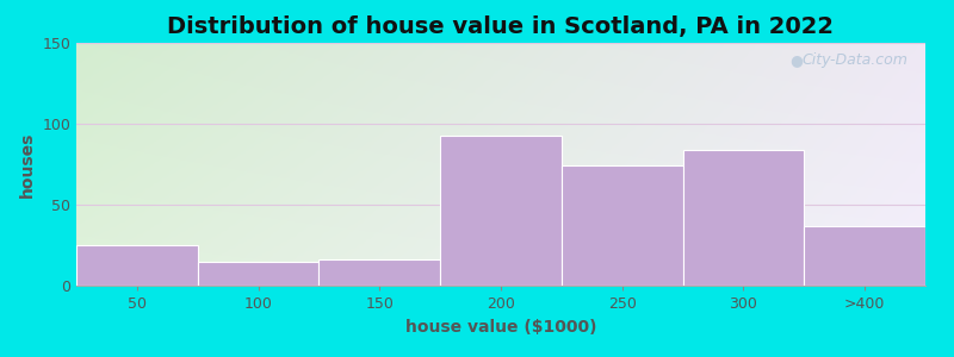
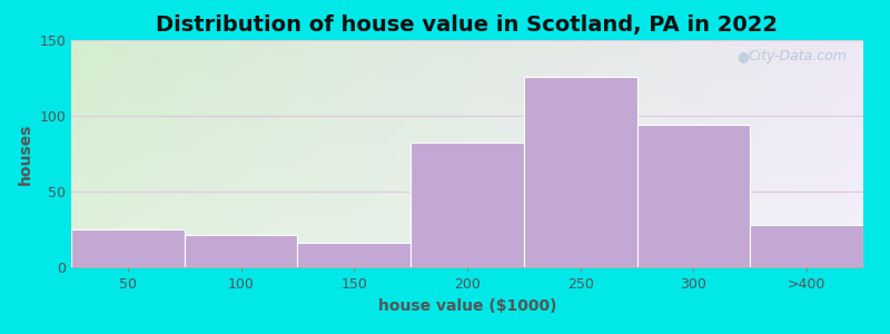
100: 15 -> 21
200: 93 -> 82
250: 74 -> 126
300: 84 -> 94
>400: 37 -> 28
